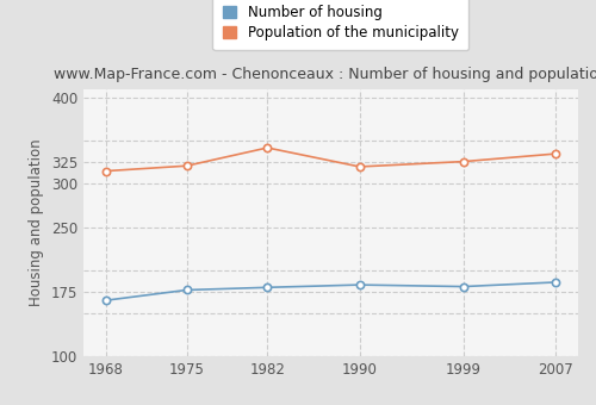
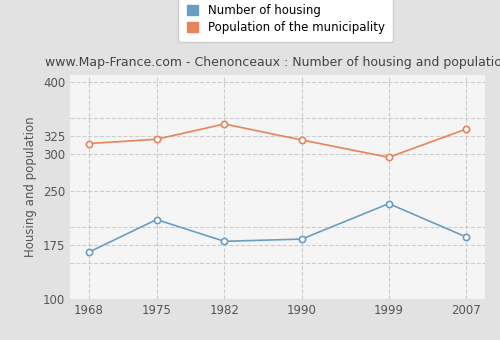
Number of housing/1975: 177 -> 210
Number of housing/1999: 181 -> 232
Population of the municipality/1999: 326 -> 296
